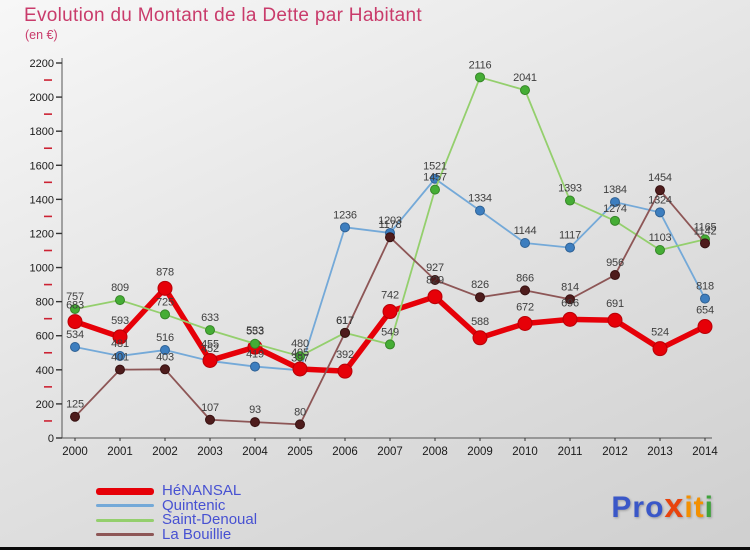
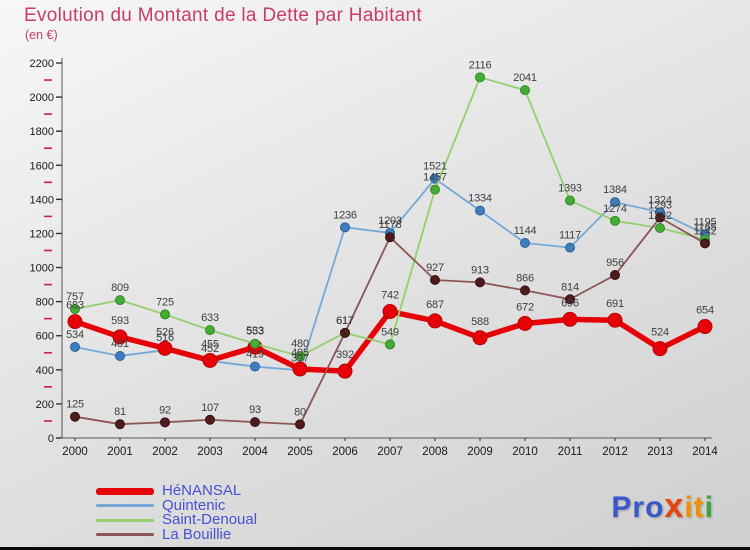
La Bouillie/2001: 401 -> 81
HéNANSAL/2002: 878 -> 526
La Bouillie/2002: 403 -> 92
HéNANSAL/2008: 829 -> 687
La Bouillie/2009: 826 -> 913
Saint-Denoual/2013: 1103 -> 1232
La Bouillie/2013: 1454 -> 1293
Quintenic/2014: 818 -> 1195
